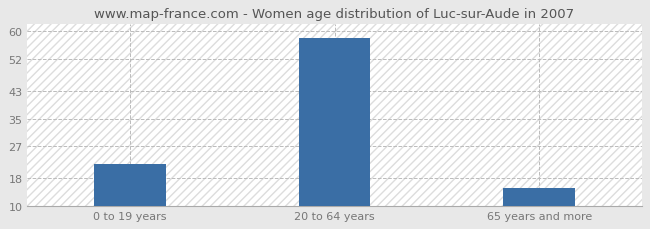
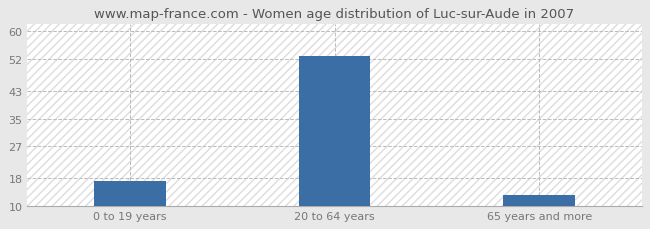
0 to 19 years: 22 -> 17
20 to 64 years: 58 -> 53
65 years and more: 15 -> 13
